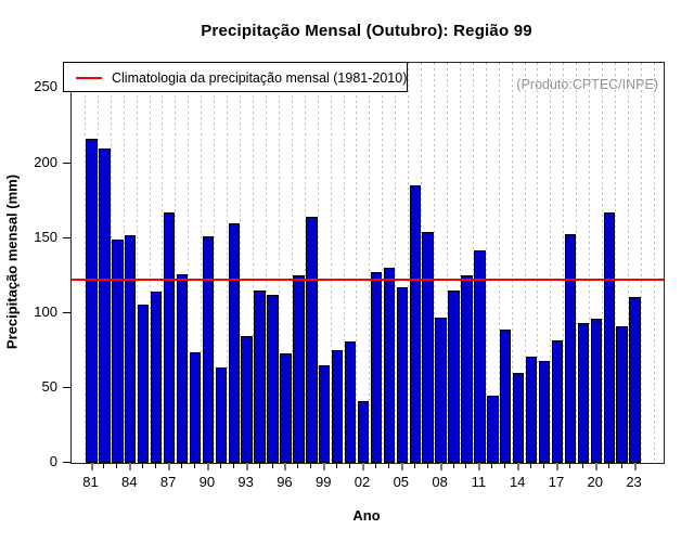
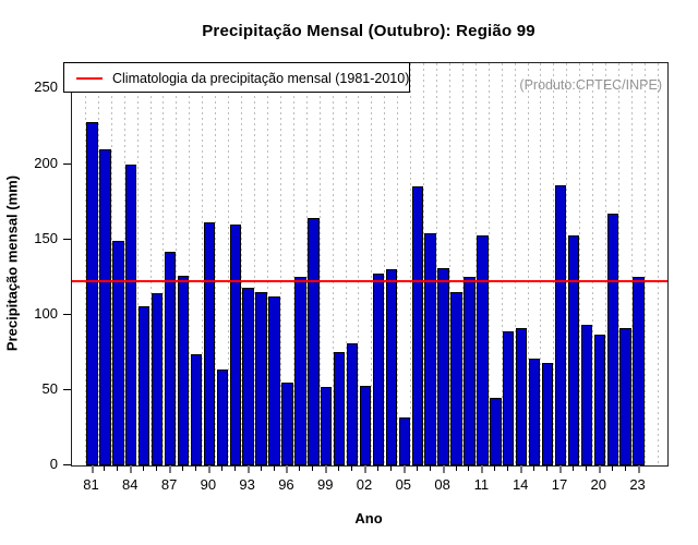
81: 216 -> 228
84: 152 -> 200
87: 167 -> 142
90: 151 -> 161
93: 85 -> 118
96: 73 -> 55
99: 65 -> 52
02: 41 -> 53
05: 117 -> 32
08: 97 -> 131
11: 142 -> 153
14: 60 -> 91
17: 82 -> 186
20: 96 -> 87
23: 111 -> 125
